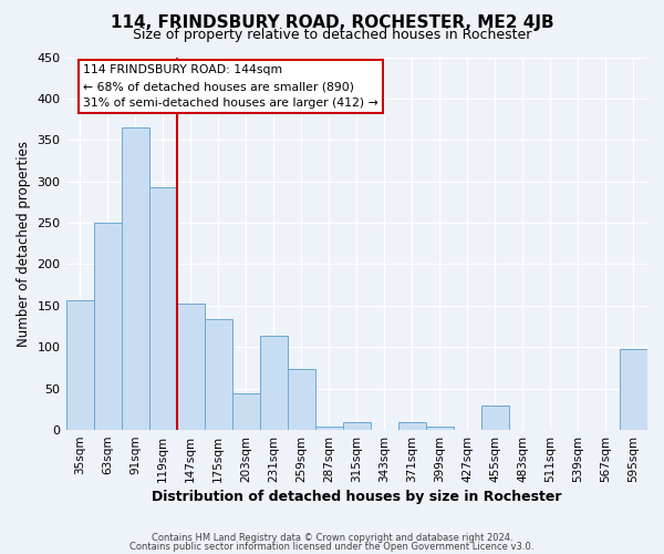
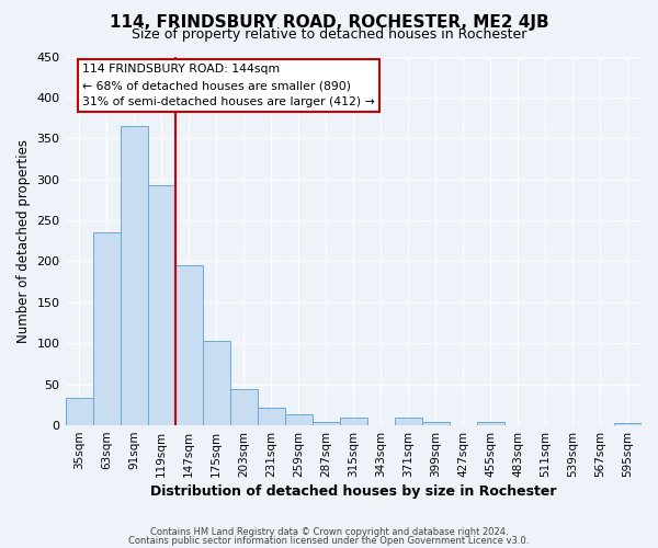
35sqm: 156 -> 33
63sqm: 250 -> 235
147sqm: 152 -> 195
175sqm: 134 -> 103
231sqm: 114 -> 21
259sqm: 74 -> 13
455sqm: 30 -> 4
595sqm: 98 -> 3
